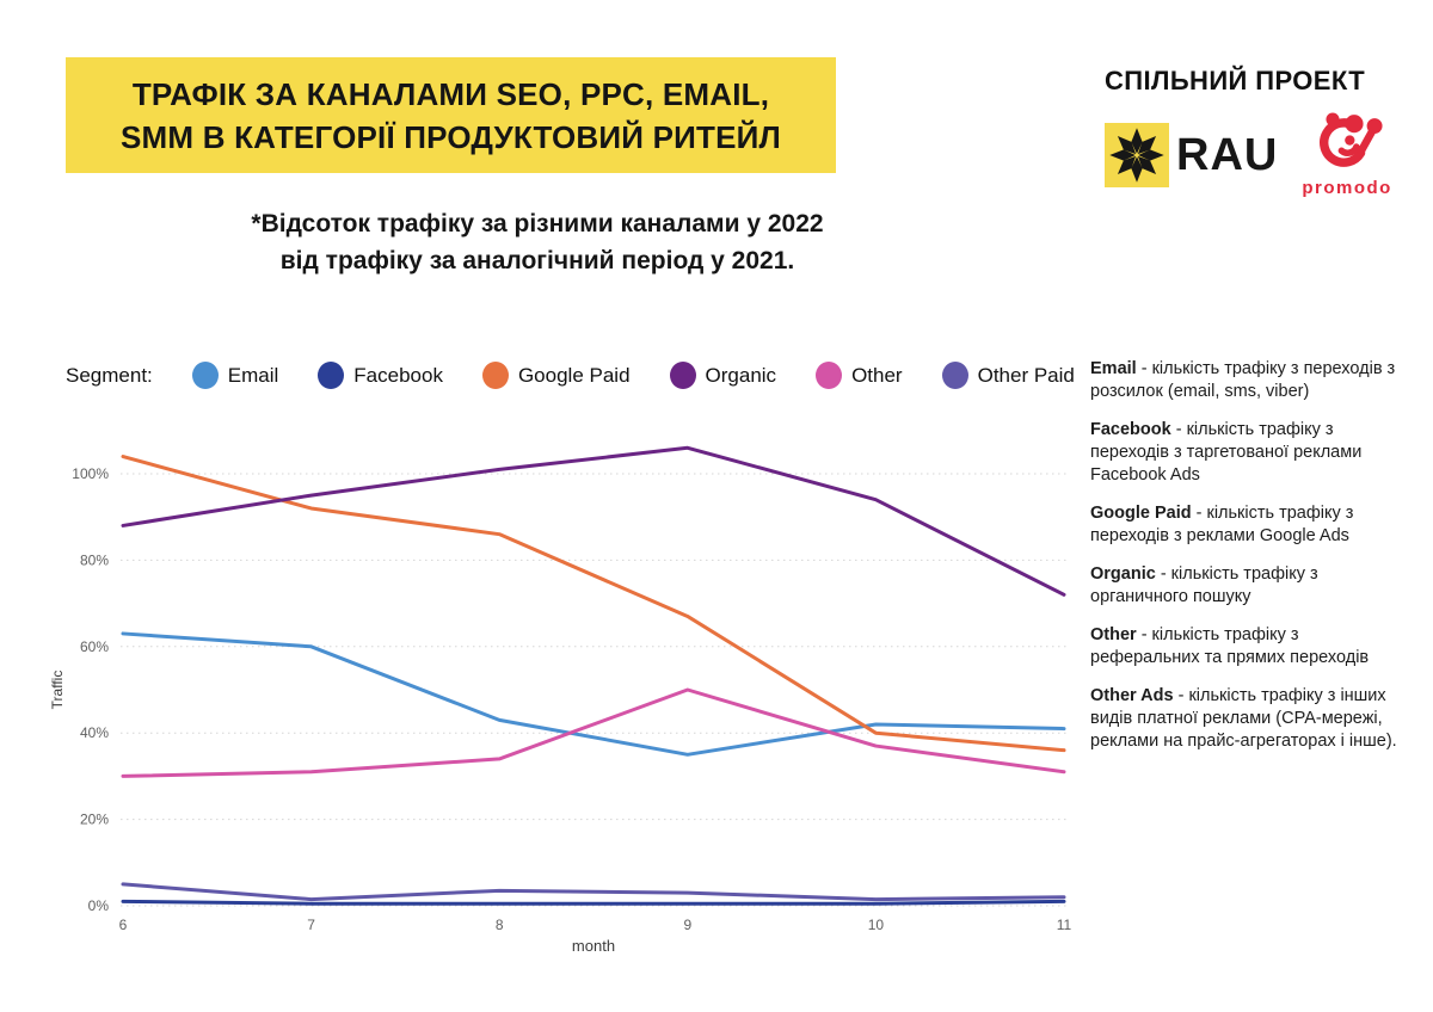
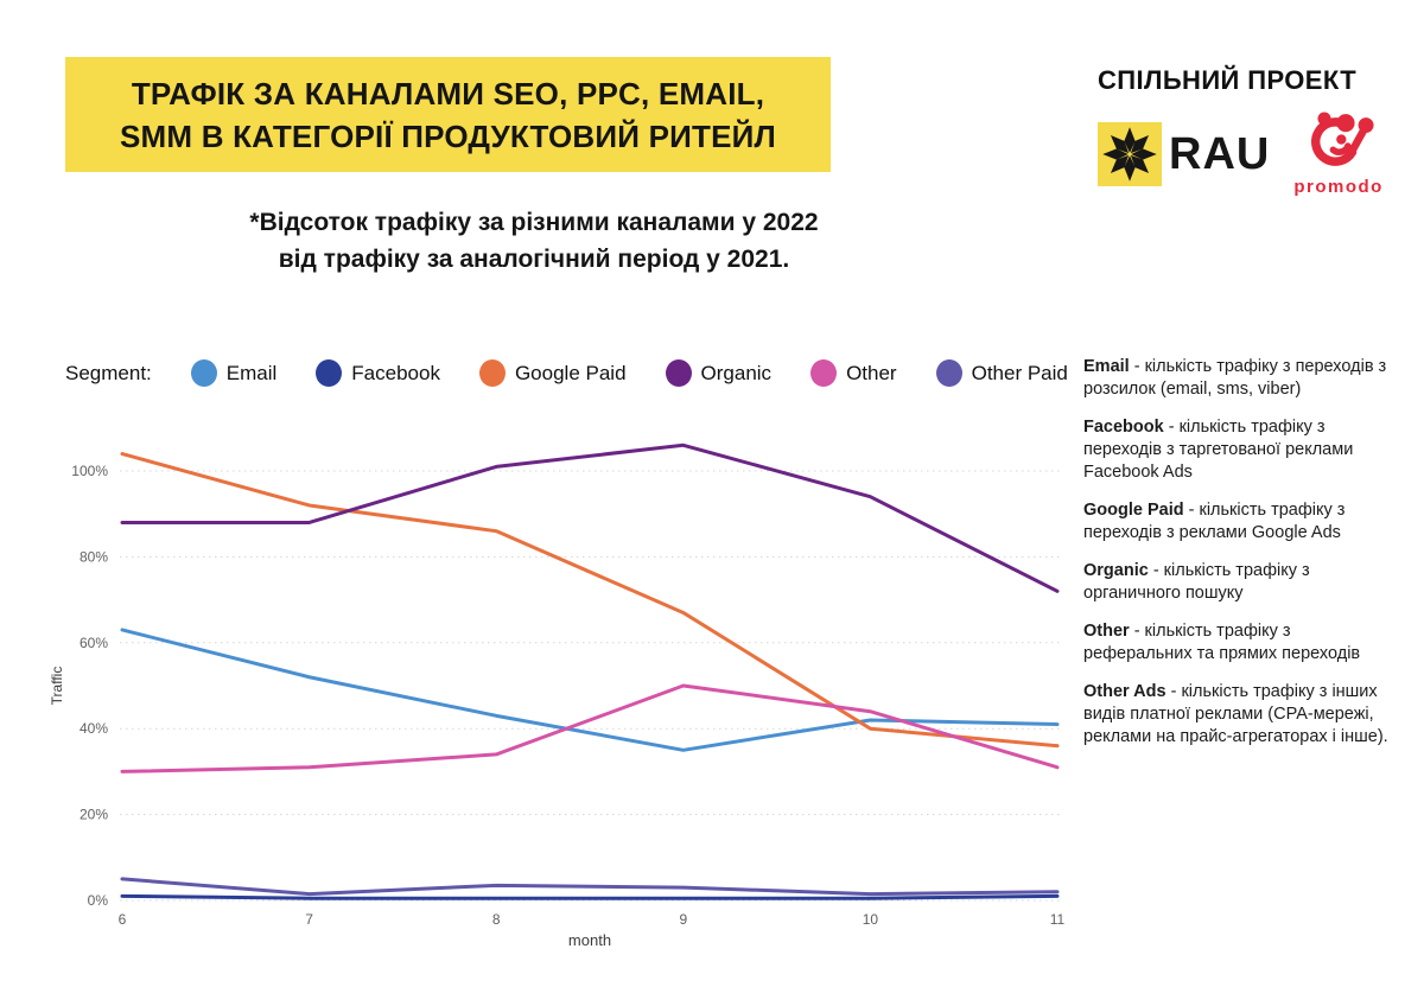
Email/7: 60% -> 52%
Organic/7: 95% -> 88%
Other/10: 37% -> 44%
